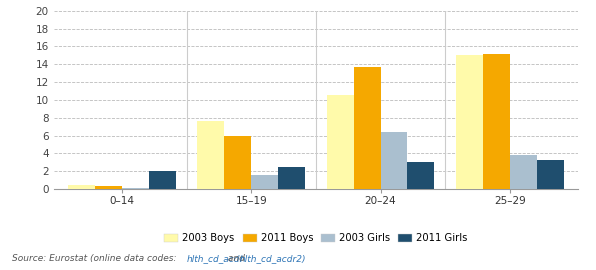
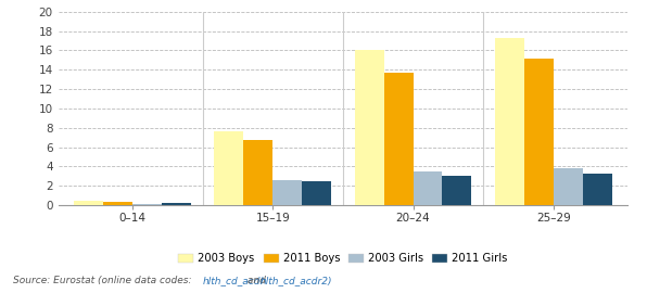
2011 Girls/0–14: 2.0 -> 0.2
2011 Boys/15–19: 6.0 -> 6.7
2003 Girls/15–19: 1.6 -> 2.6
2003 Boys/20–24: 10.6 -> 16.0
2003 Girls/20–24: 6.4 -> 3.5
2003 Boys/25–29: 15.0 -> 17.3
